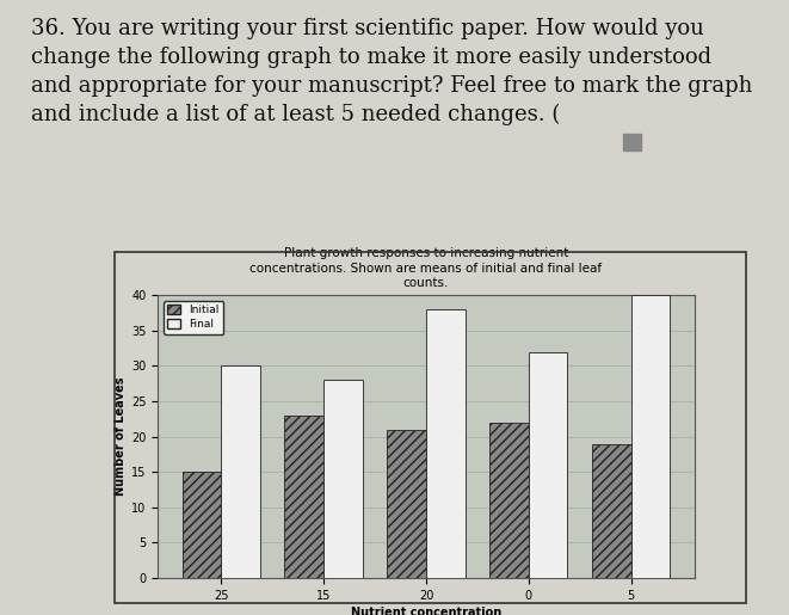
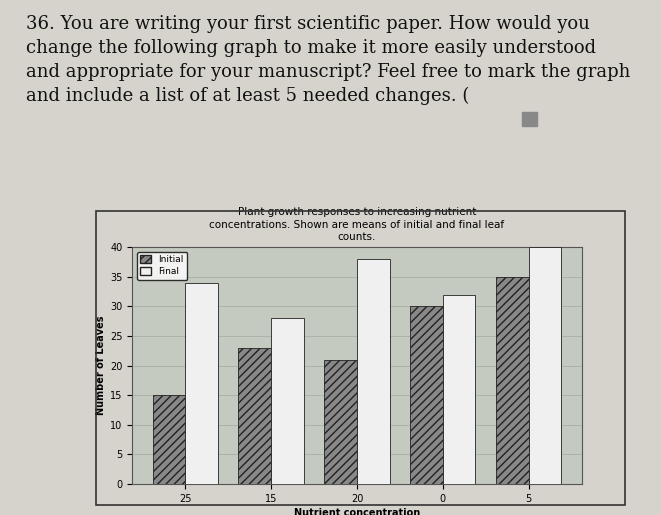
Final/25: 30 -> 34
Initial/0: 22 -> 30
Initial/5: 19 -> 35
